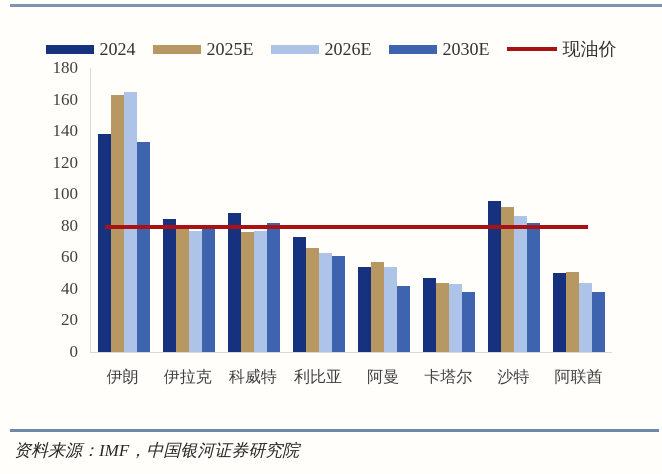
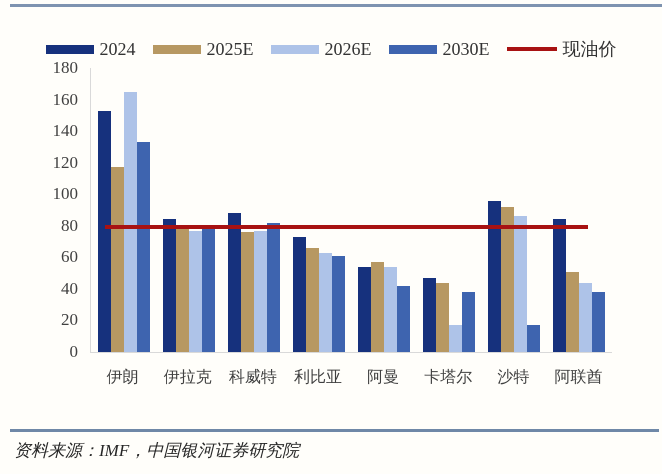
2024/伊朗: 138 -> 153
2025E/伊朗: 163 -> 117
2026E/卡塔尔: 43 -> 17
2030E/沙特: 82 -> 17
2024/阿联酋: 50 -> 84
